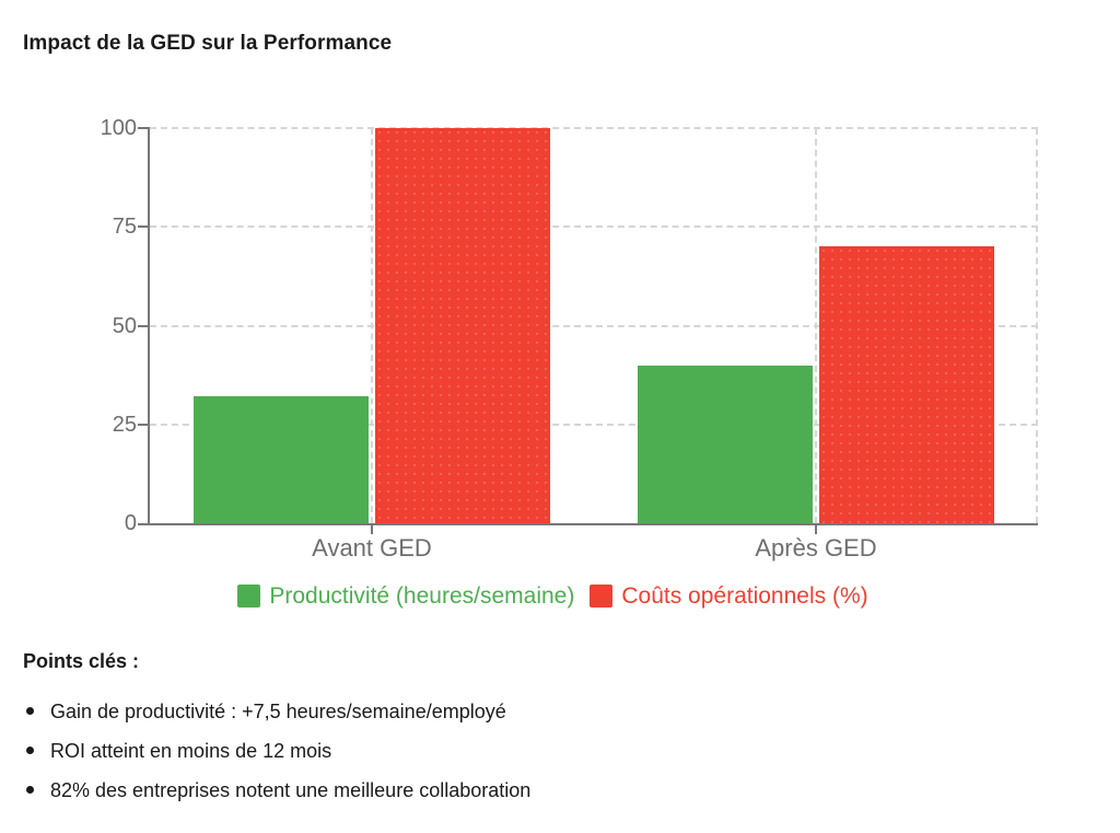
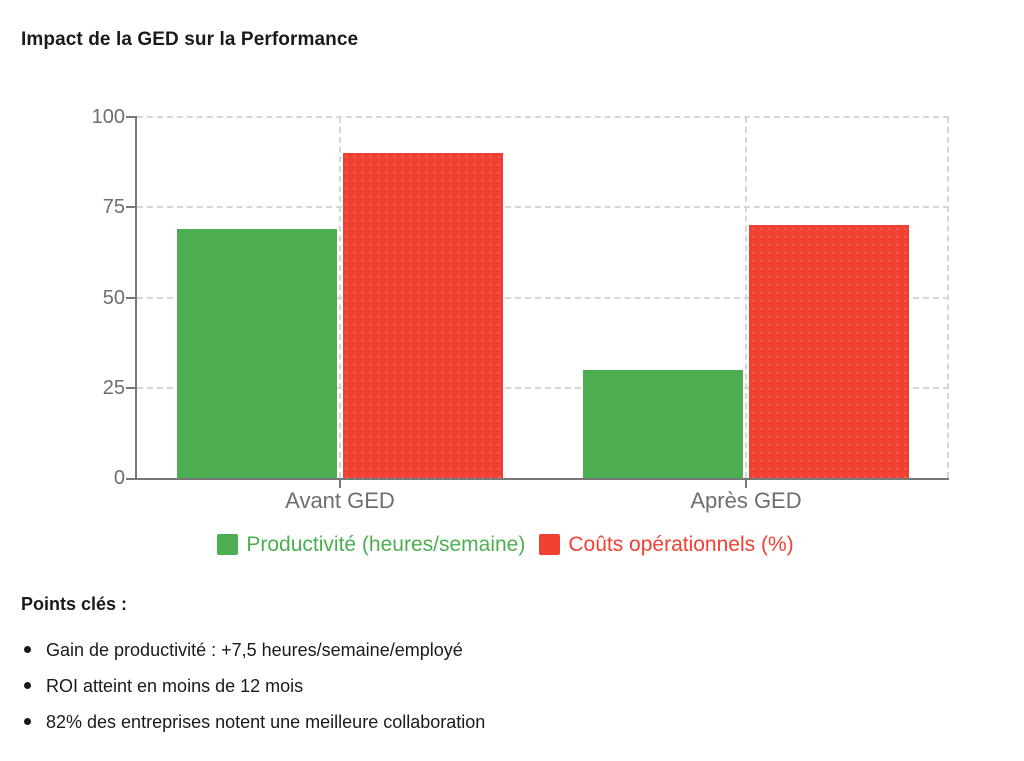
Productivité (heures/semaine)/Avant GED: 32 -> 69
Coûts opérationnels (%)/Avant GED: 100 -> 90
Productivité (heures/semaine)/Après GED: 40 -> 30
